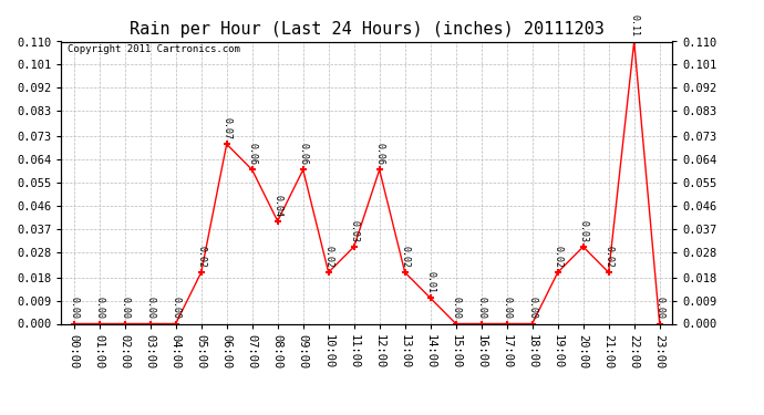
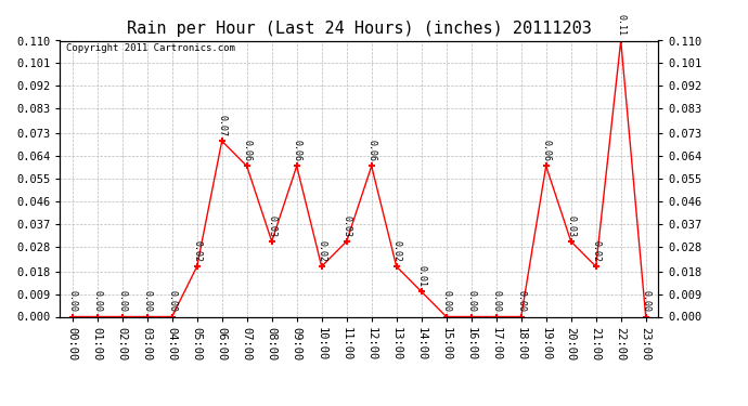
08:00: 0.04 -> 0.03
19:00: 0.02 -> 0.06
